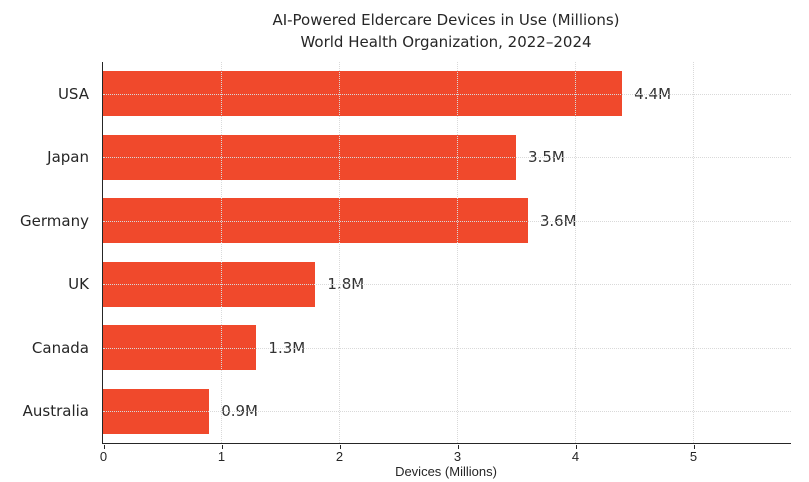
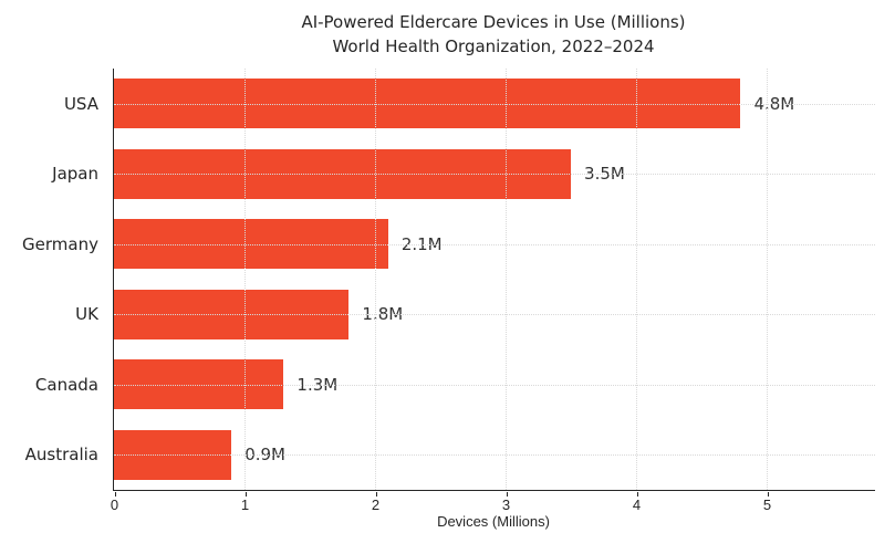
USA: 4.4M -> 4.8M
Germany: 3.6M -> 2.1M
